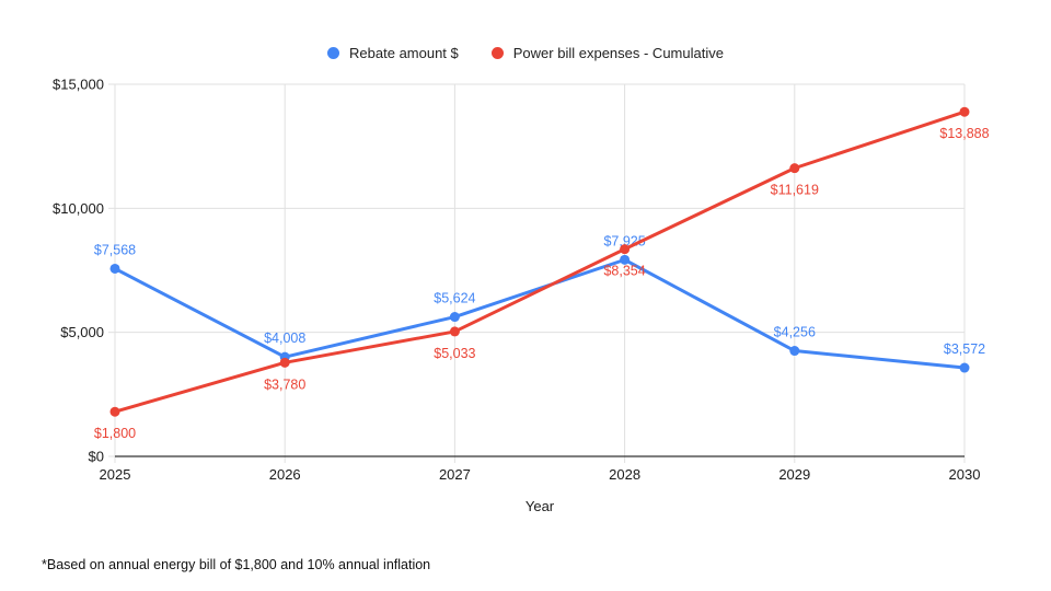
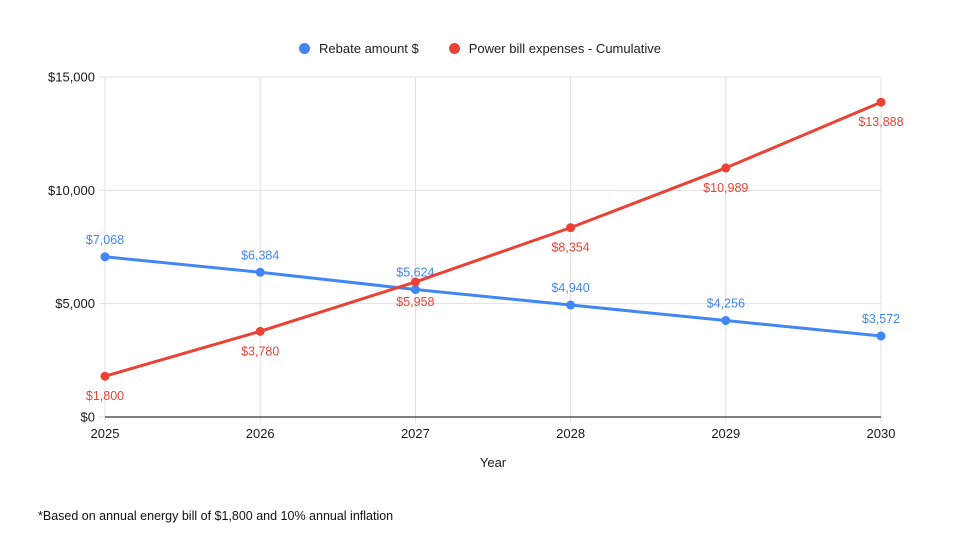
Rebate amount $/2025: $7,568 -> $7,068
Rebate amount $/2026: $4,008 -> $6,384
Power bill expenses - Cumulative/2027: $5,033 -> $5,958
Rebate amount $/2028: $7,925 -> $4,940
Power bill expenses - Cumulative/2029: $11,619 -> $10,989
